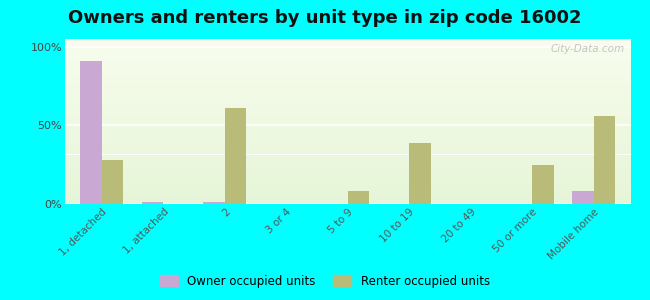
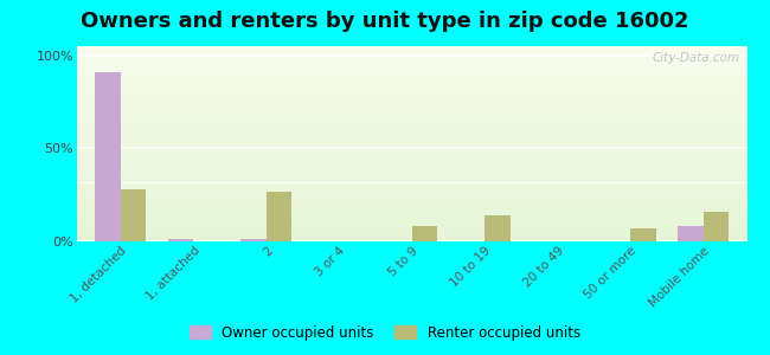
Renter occupied units/2: 61% -> 27%
Renter occupied units/10 to 19: 39% -> 14%
Renter occupied units/50 or more: 25% -> 7%
Renter occupied units/Mobile home: 56% -> 16%
